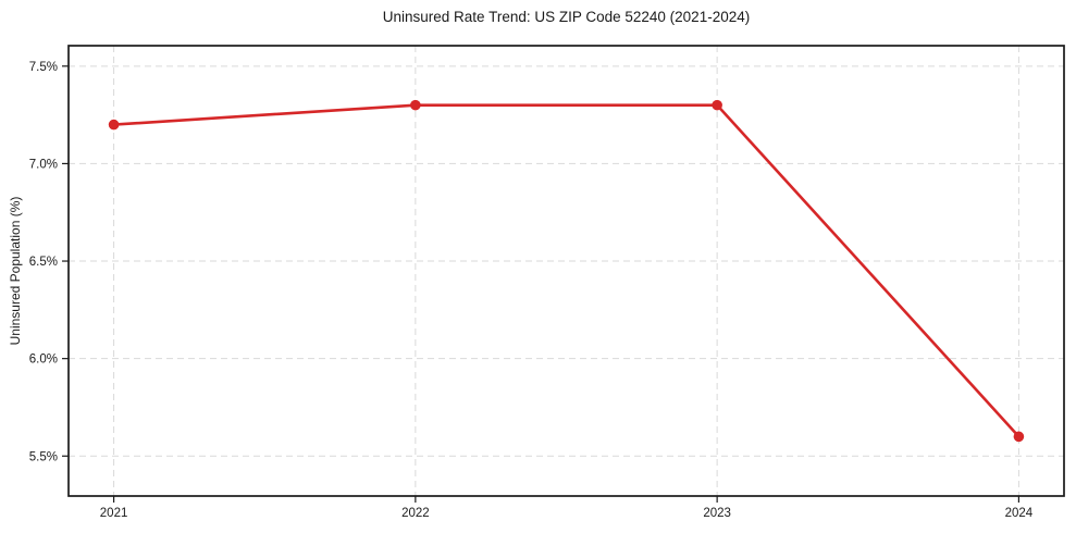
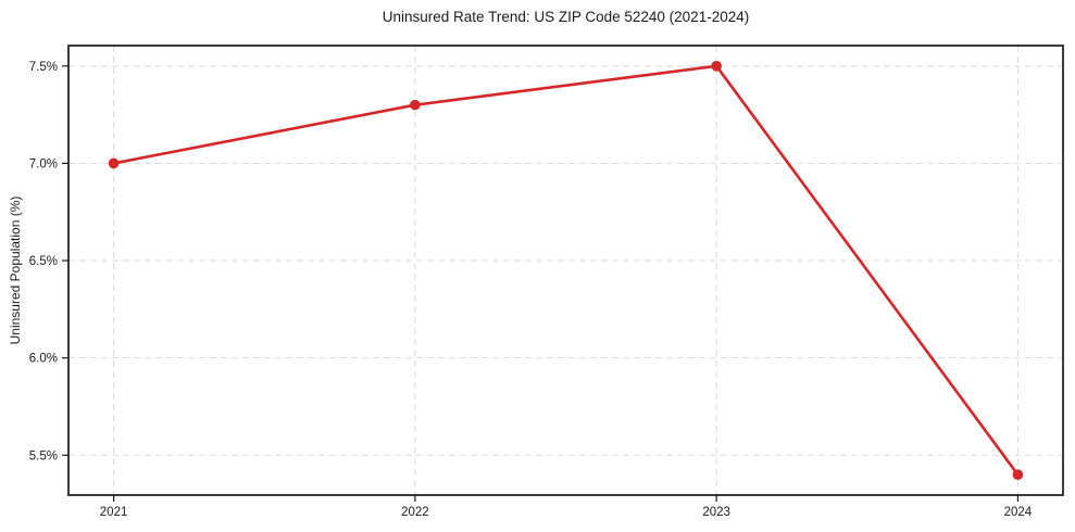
2021: 7.2% -> 7.0%
2023: 7.3% -> 7.5%
2024: 5.6% -> 5.4%
